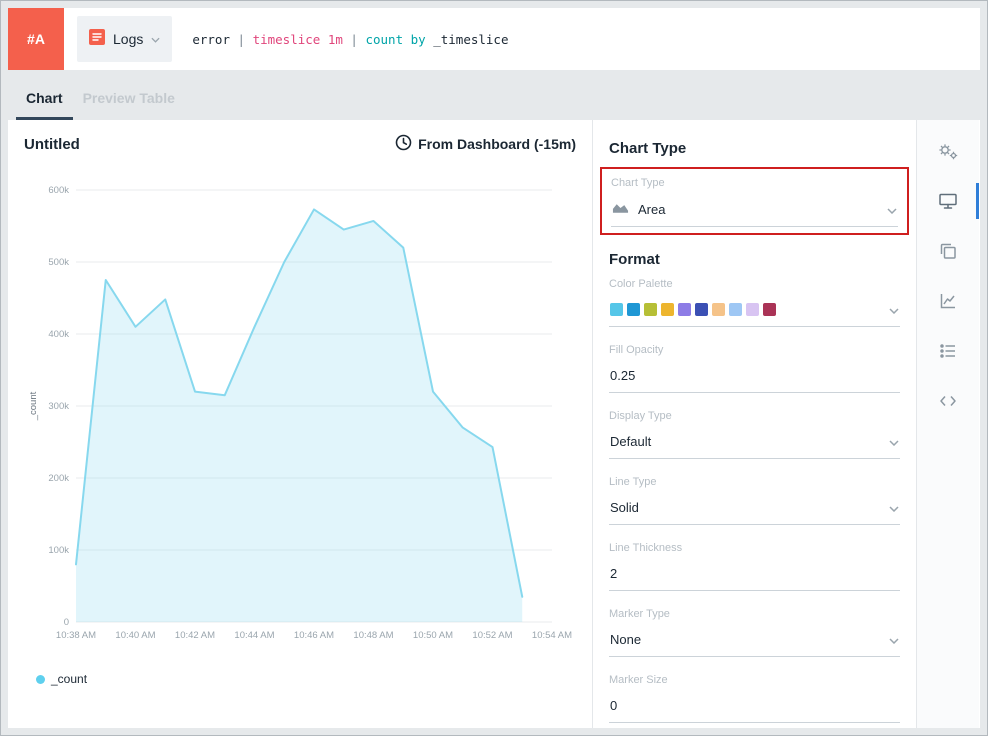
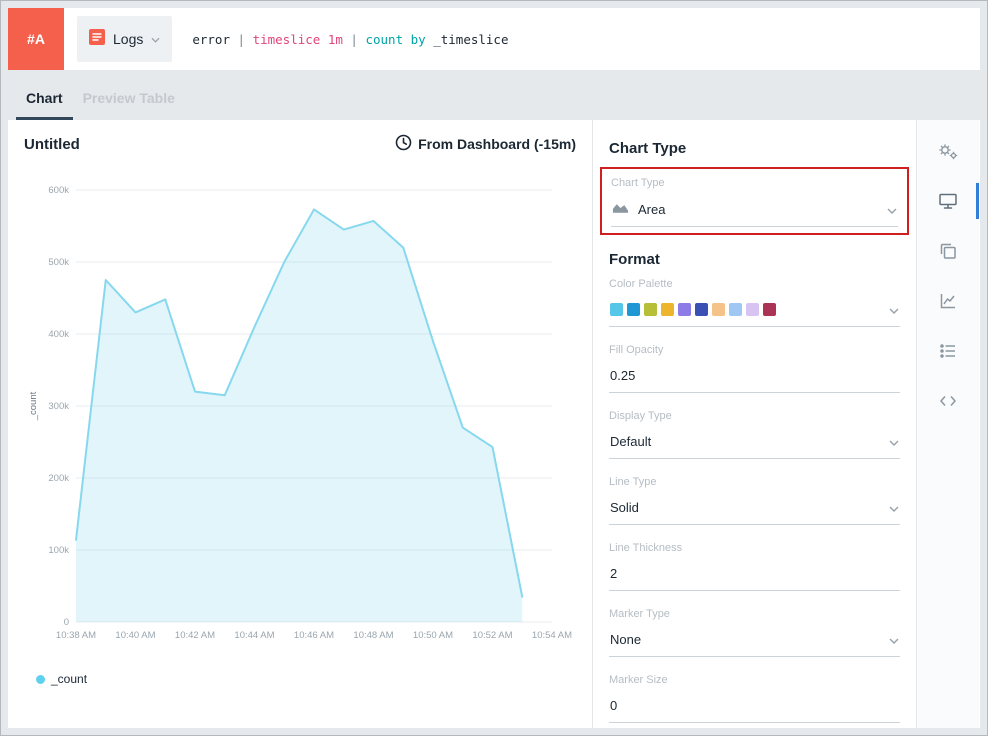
10:38 AM: 80k -> 110k
10:40 AM: 410k -> 430k
10:50 AM: 320k -> 390k
